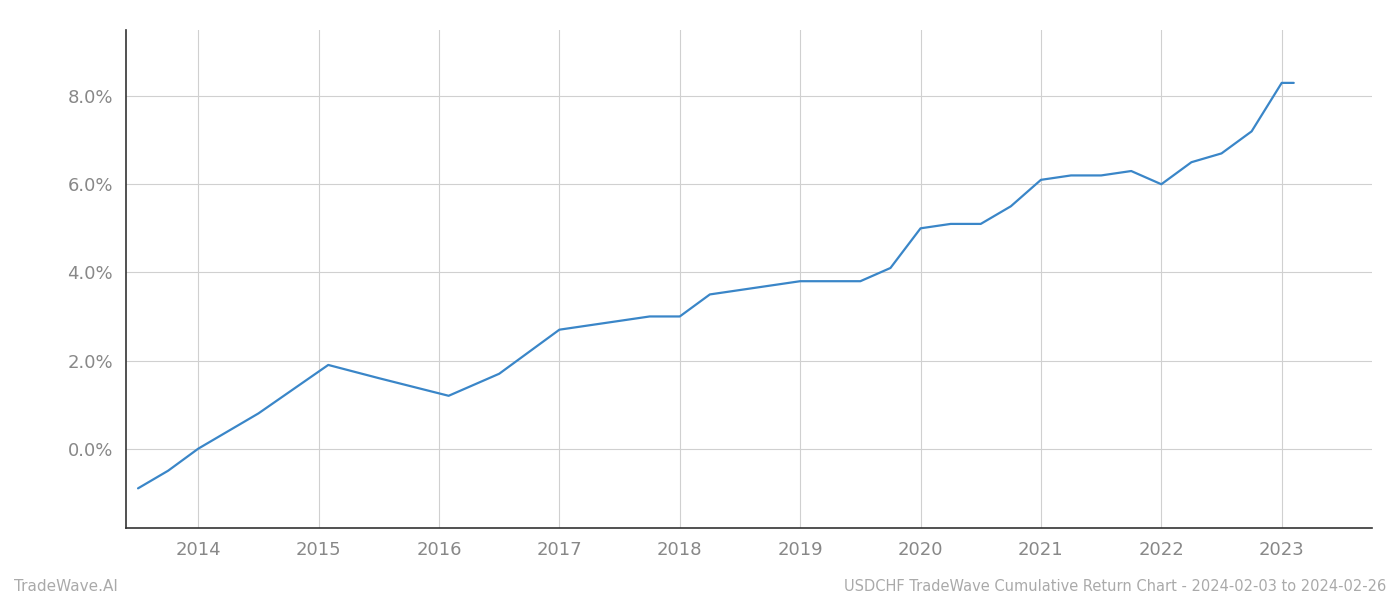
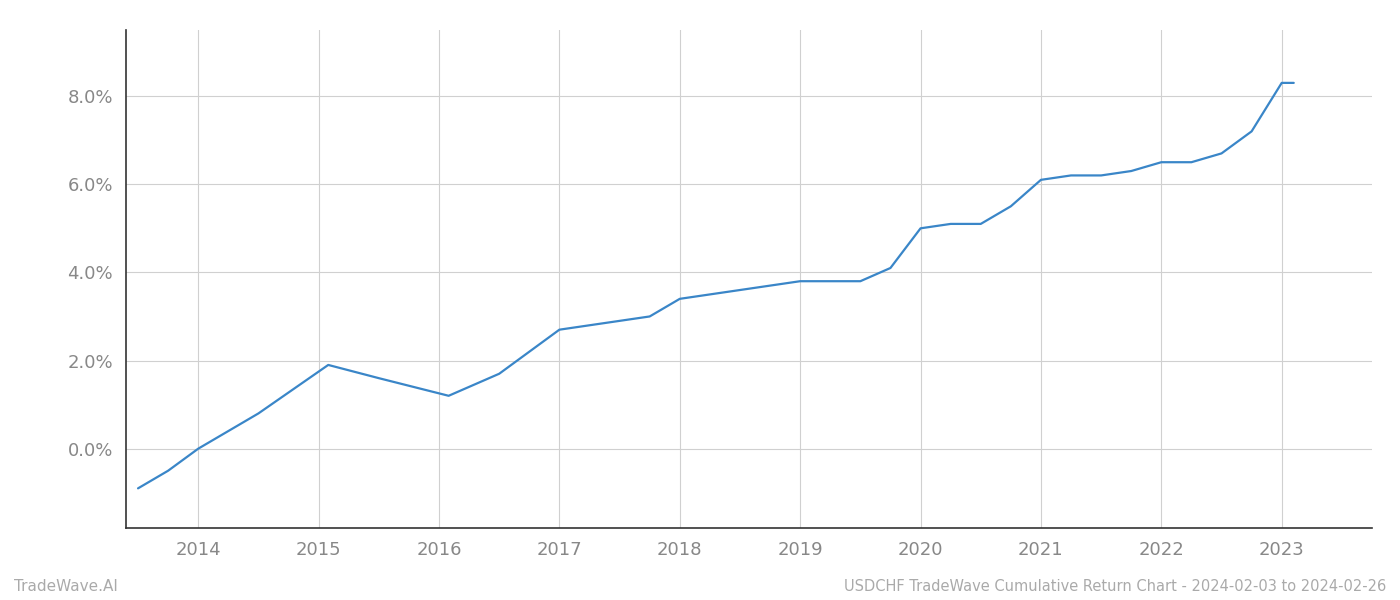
2018: 3.0% -> 3.4%
2022: 6.0% -> 6.5%
